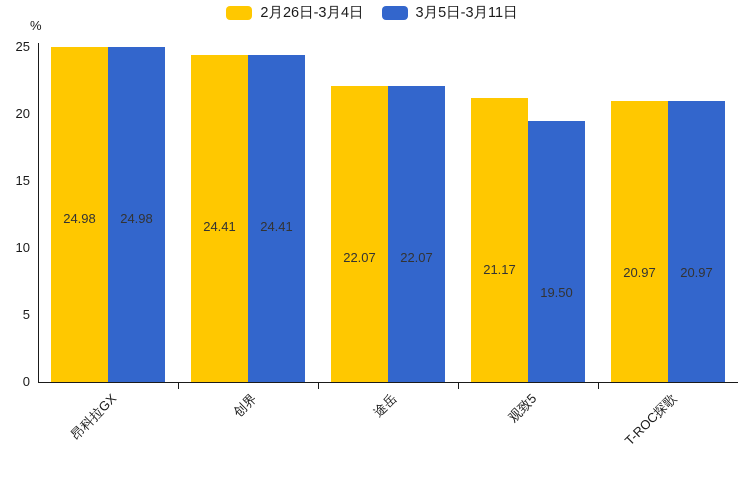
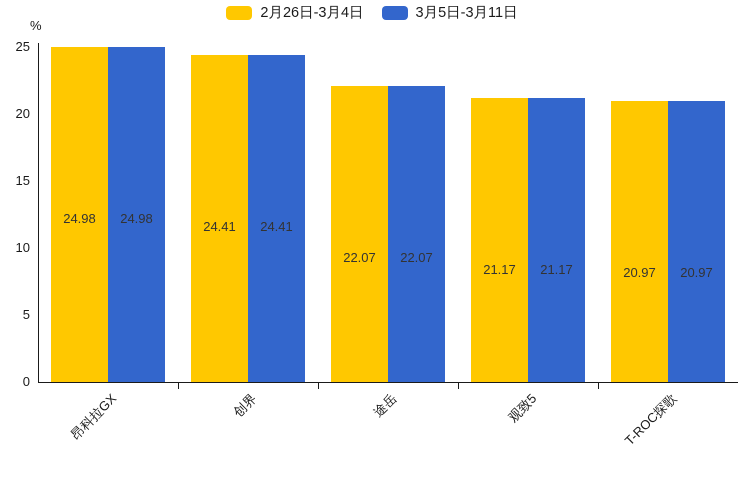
3月5日-3月11日/观致5: 19.50 -> 21.17
